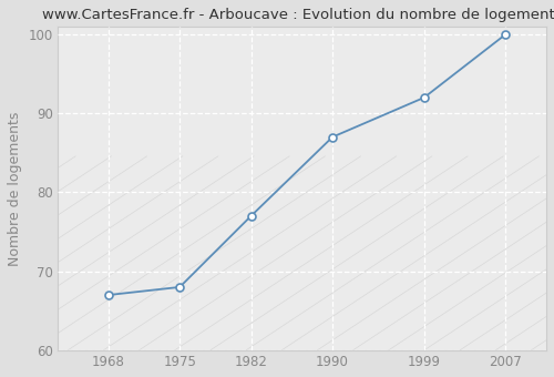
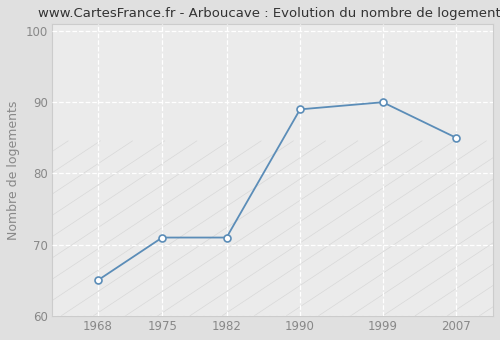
1968: 67 -> 65
1975: 68 -> 71
1982: 77 -> 71
1990: 87 -> 89
1999: 92 -> 90
2007: 100 -> 85
